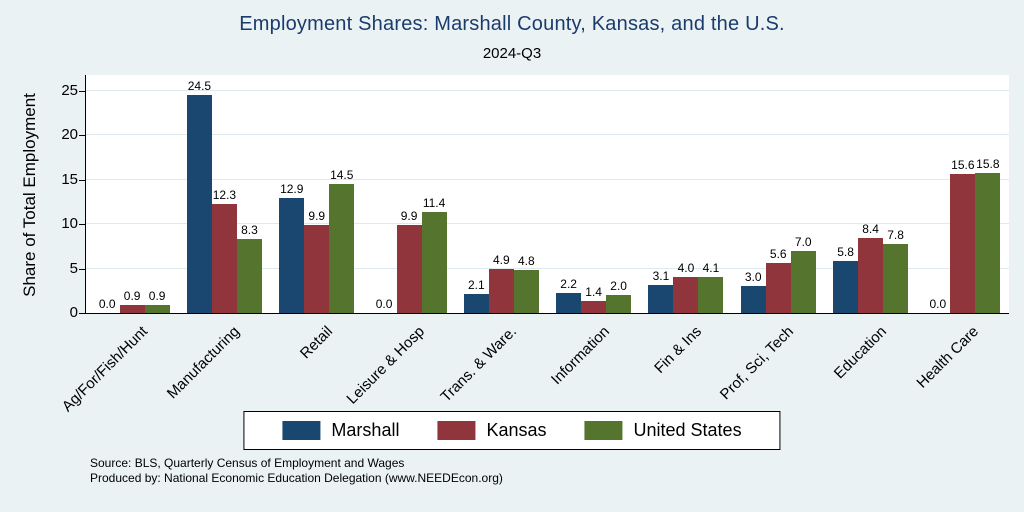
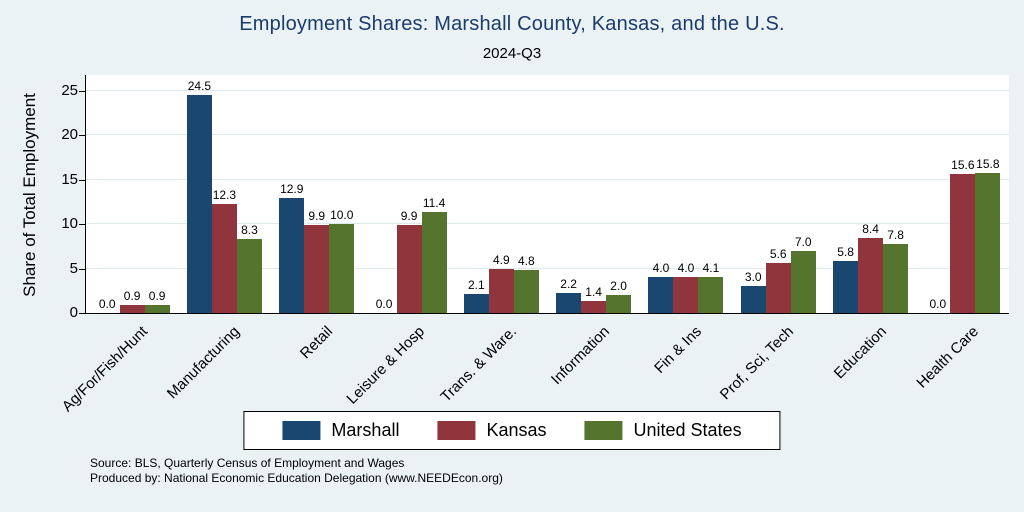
United States/Retail: 14.5 -> 10.0
Marshall/Fin & Ins: 3.1 -> 4.0
